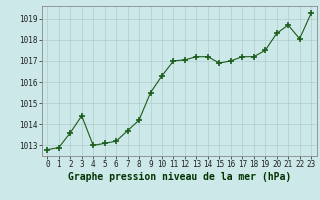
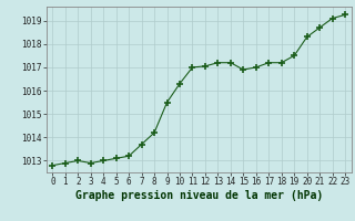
2: 1013.60 -> 1013.00
3: 1014.40 -> 1012.90
22: 1018.05 -> 1019.10
